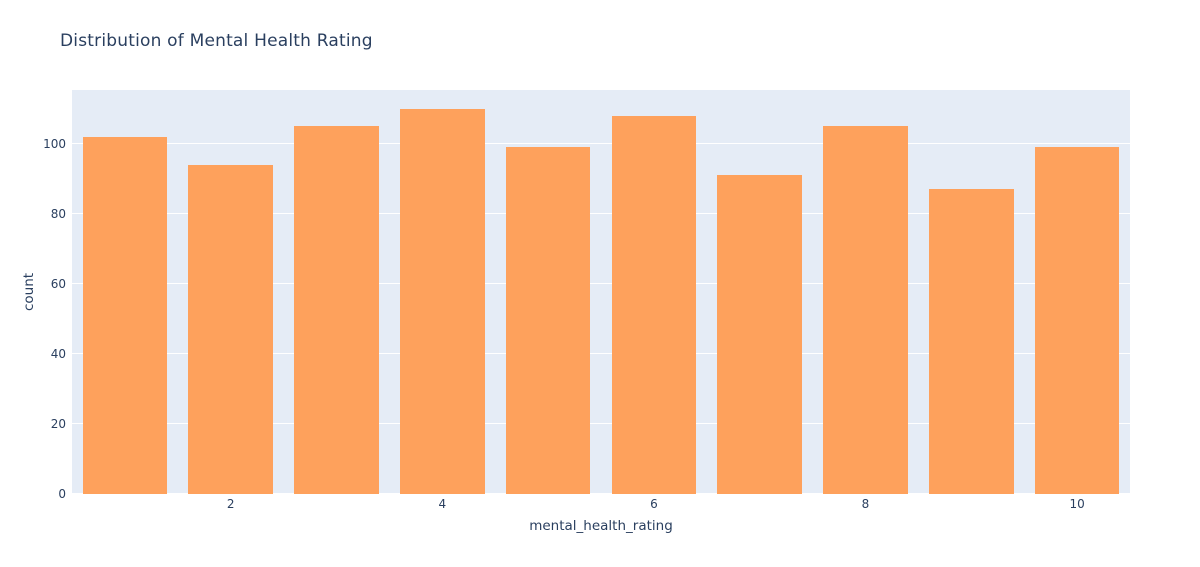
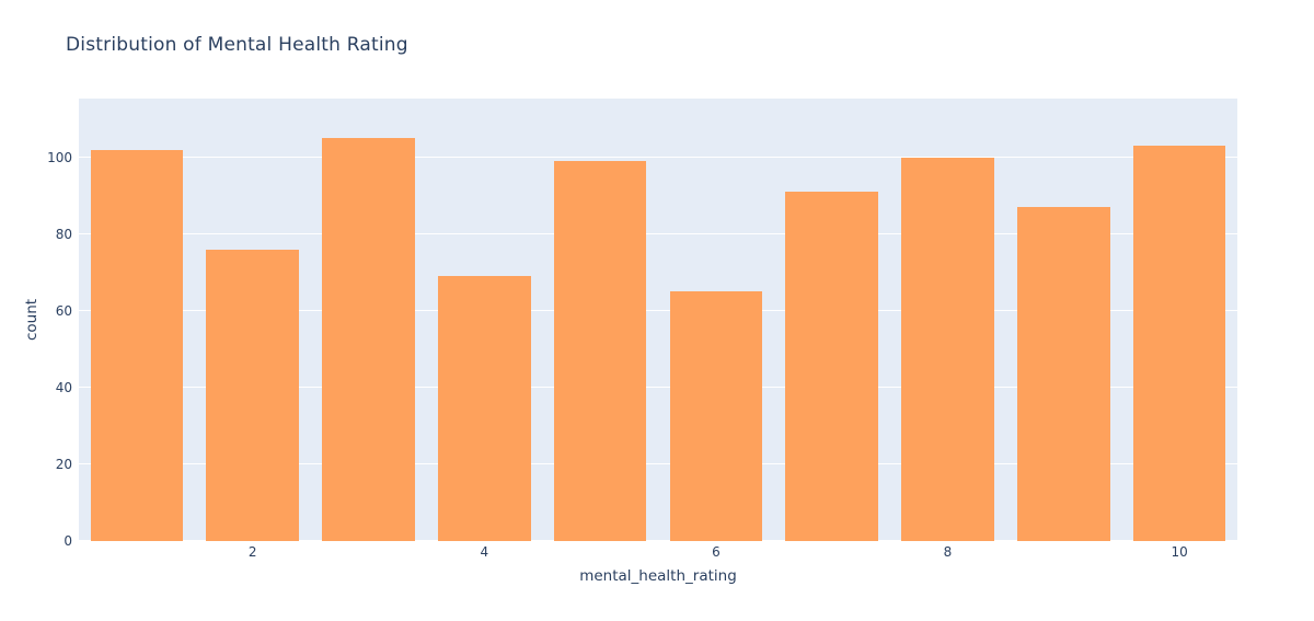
2: 94 -> 76
4: 110 -> 69
6: 108 -> 65
8: 105 -> 100
10: 99 -> 103
